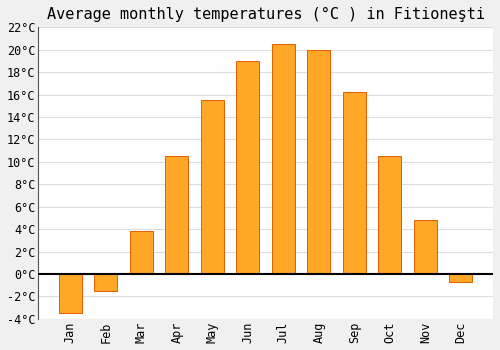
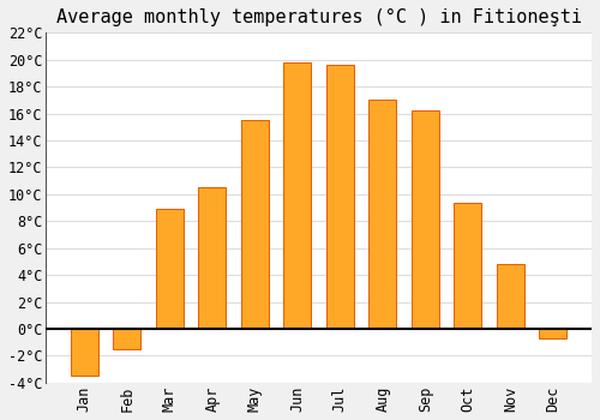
Mar: 3.8°C -> 8.9°C
Jun: 19.0°C -> 19.8°C
Jul: 20.5°C -> 19.6°C
Aug: 20.0°C -> 17.0°C
Oct: 10.5°C -> 9.4°C
